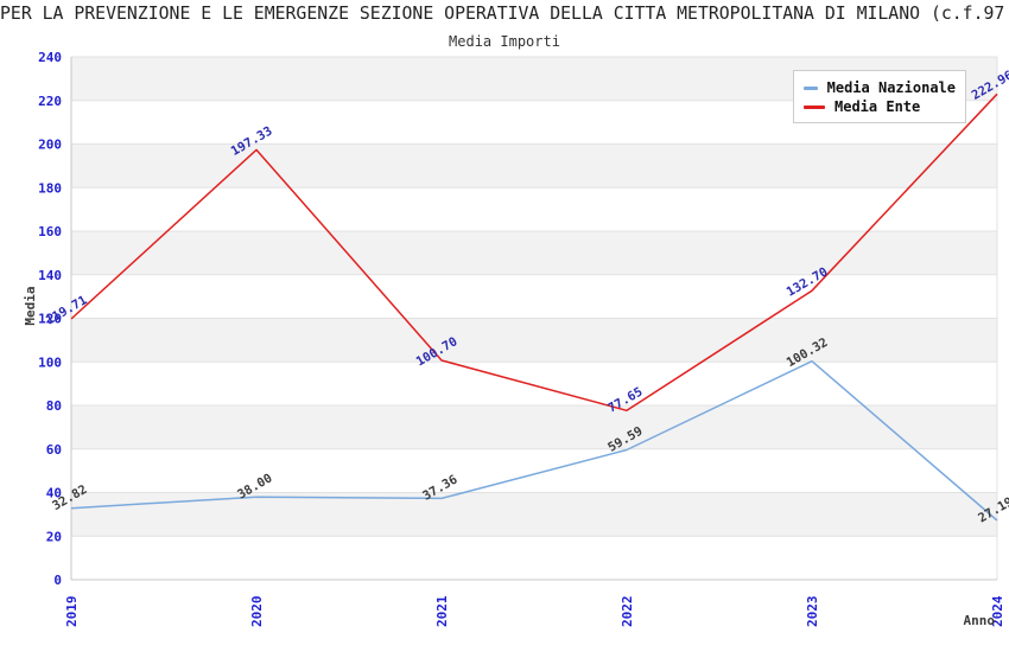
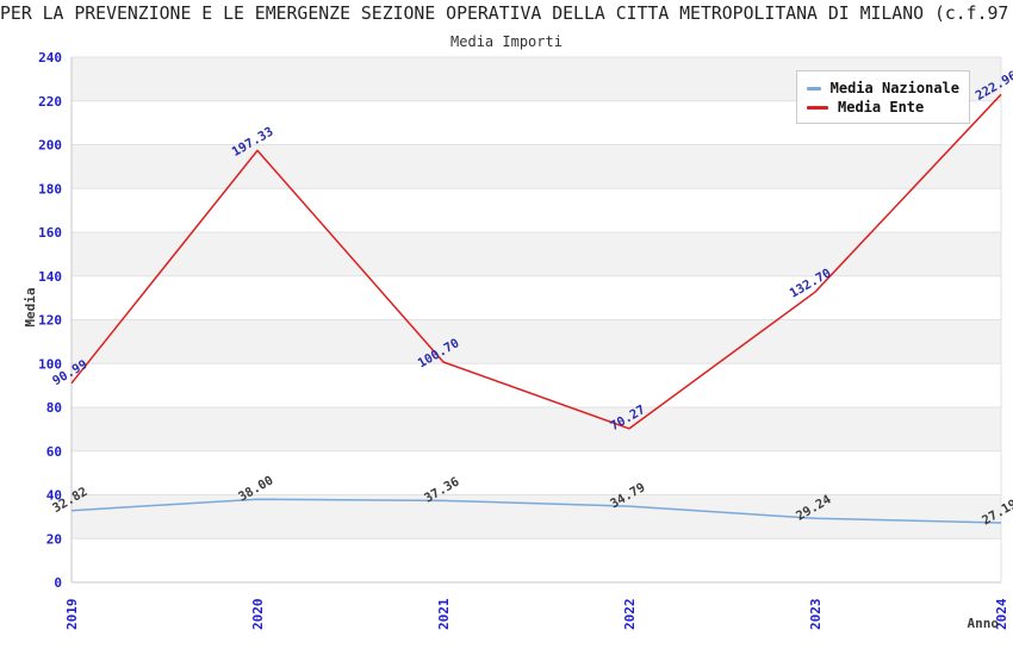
Media Ente/2019: 119.71 -> 90.99
Media Nazionale/2022: 59.59 -> 34.79
Media Ente/2022: 77.65 -> 70.27
Media Nazionale/2023: 100.32 -> 29.24
